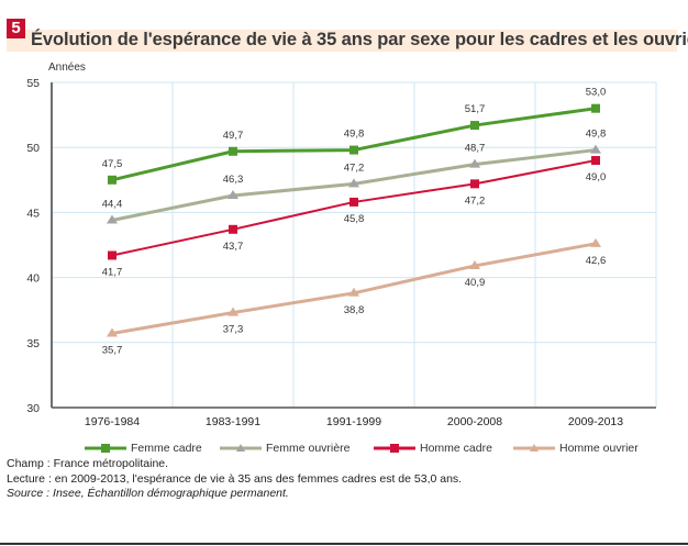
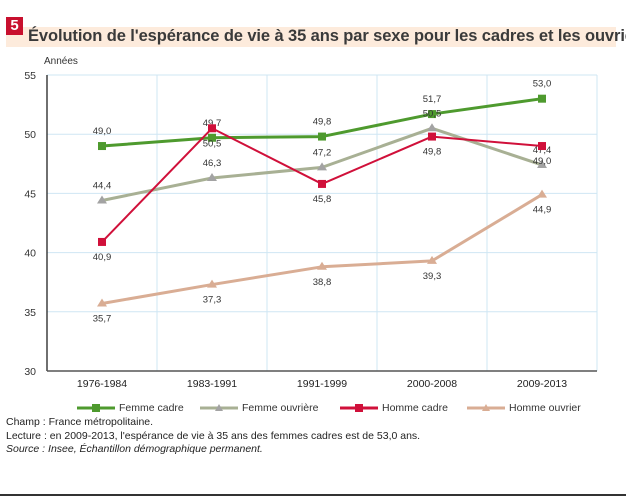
Femme cadre/1976-1984: 47,5 -> 49,0
Homme cadre/1976-1984: 41,7 -> 40,9
Homme cadre/1983-1991: 43,7 -> 50,5
Femme ouvrière/2000-2008: 48,7 -> 50,5
Homme cadre/2000-2008: 47,2 -> 49,8
Homme ouvrier/2000-2008: 40,9 -> 39,3
Femme ouvrière/2009-2013: 49,8 -> 47,4
Homme ouvrier/2009-2013: 42,6 -> 44,9
